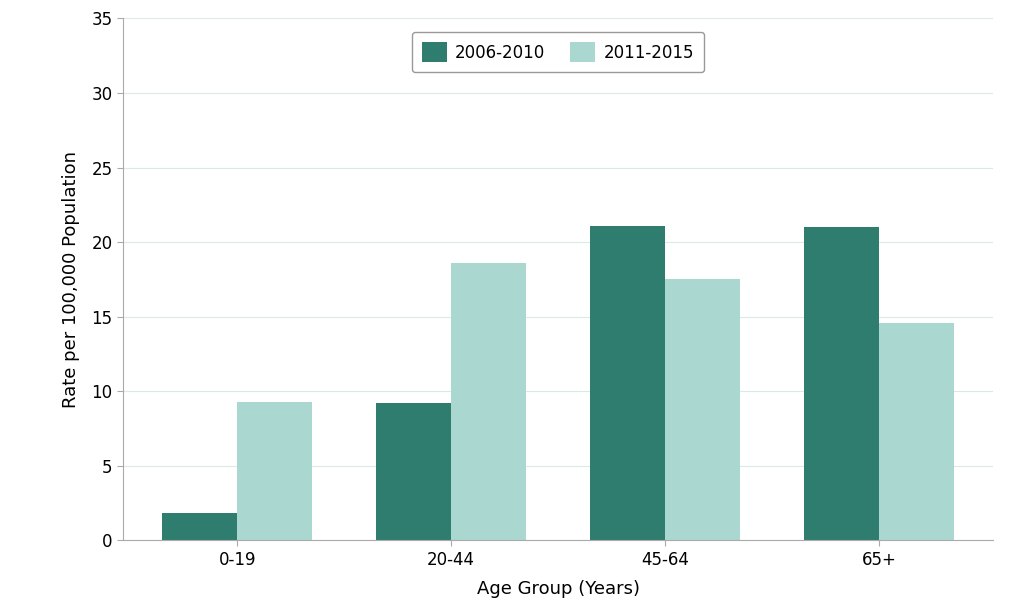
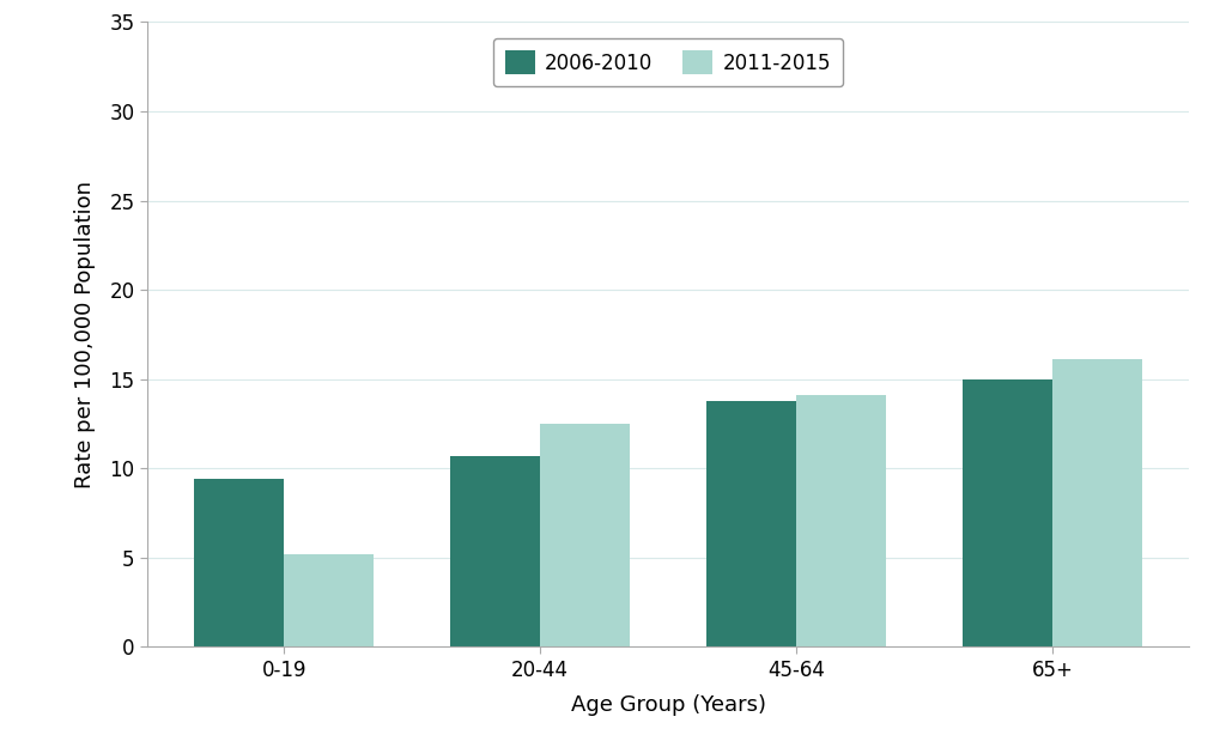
2006-2010/0-19: 1.8 -> 9.4
2011-2015/0-19: 9.3 -> 5.2
2006-2010/20-44: 9.2 -> 10.7
2011-2015/20-44: 18.6 -> 12.5
2006-2010/45-64: 21.1 -> 13.8
2011-2015/45-64: 17.5 -> 14.1
2006-2010/65+: 21.0 -> 15.0
2011-2015/65+: 14.6 -> 16.1
